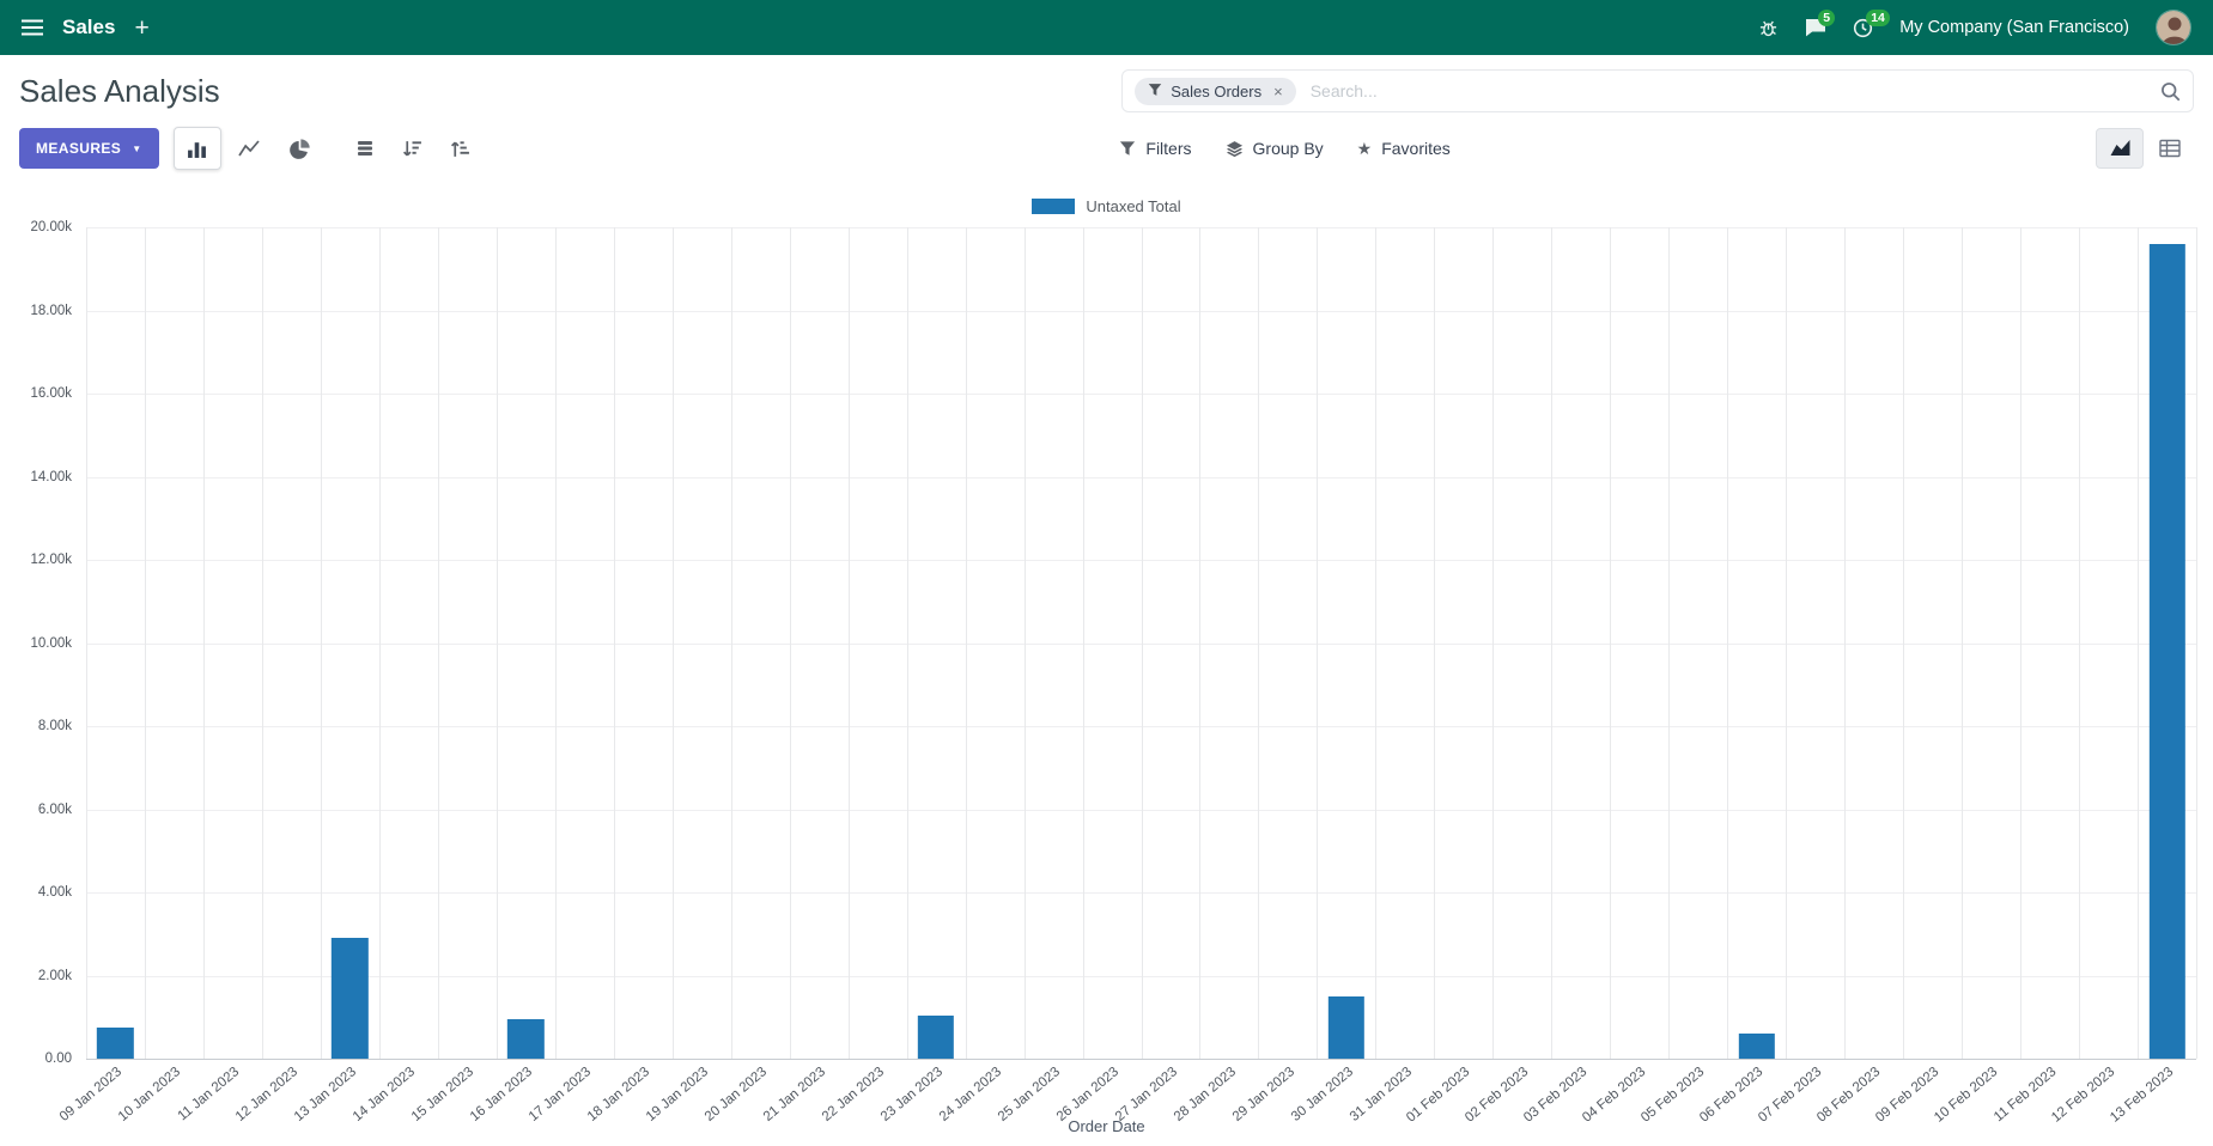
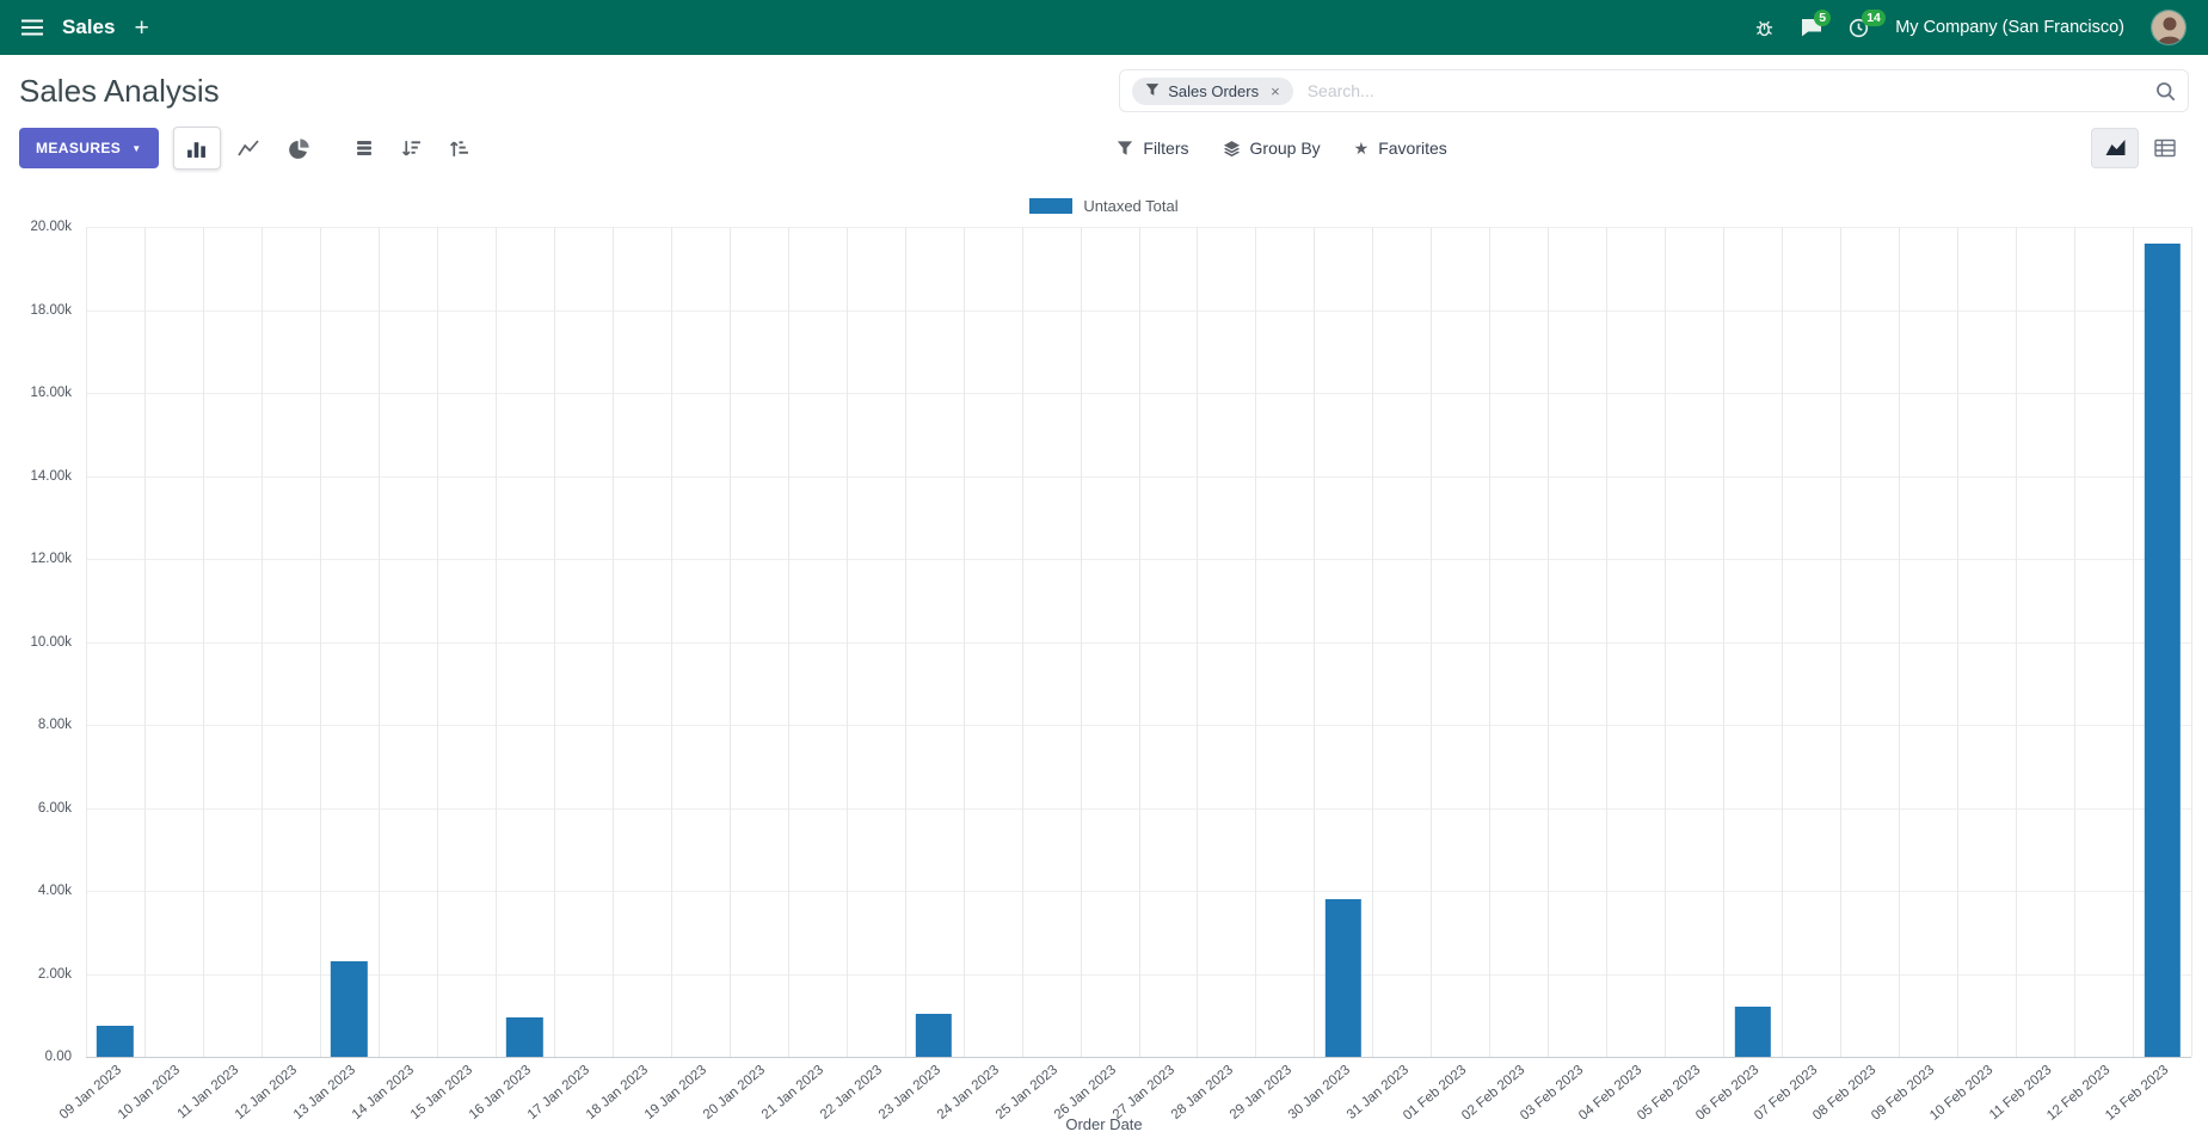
13 Jan 2023: 2.9k -> 2.3k
30 Jan 2023: 1.5k -> 3.8k
06 Feb 2023: 0.6k -> 1.2k
